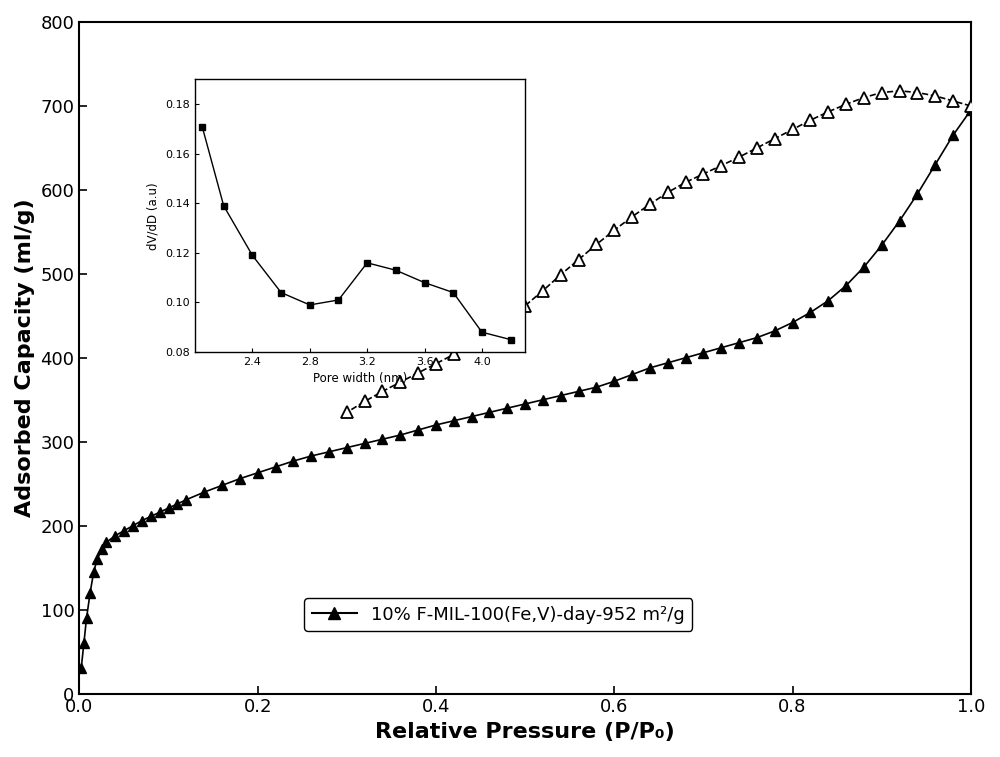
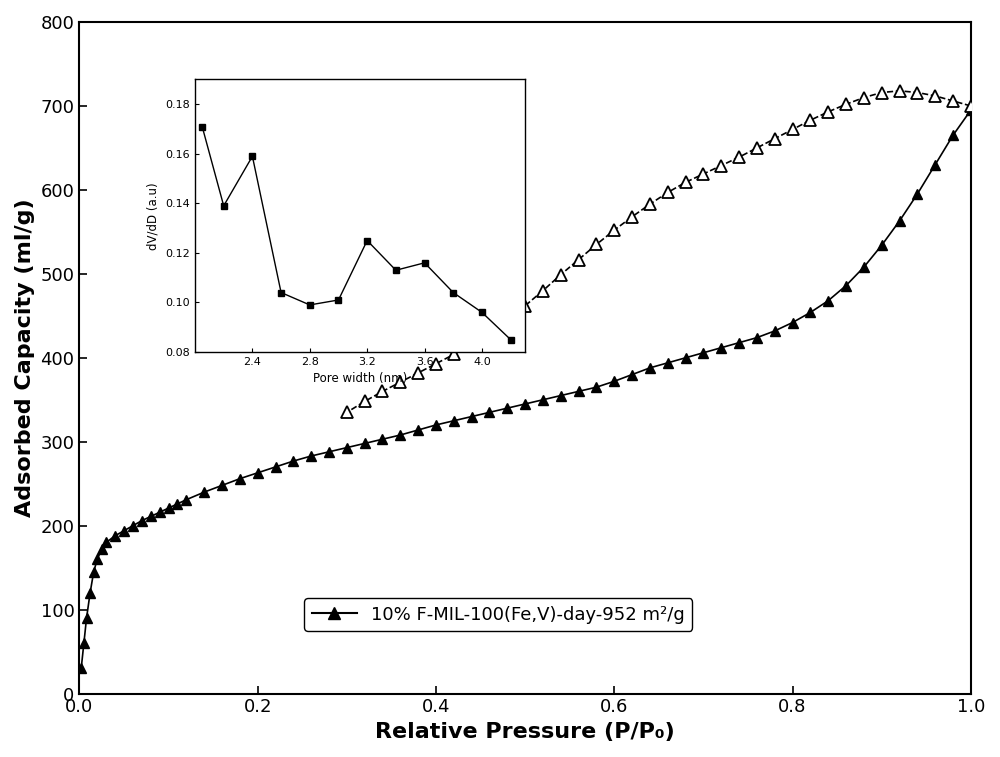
2.4: 0.119 -> 0.159
3.2: 0.116 -> 0.125
3.6: 0.108 -> 0.116
4.0: 0.088 -> 0.096
